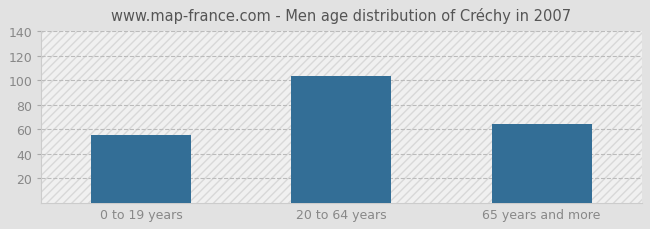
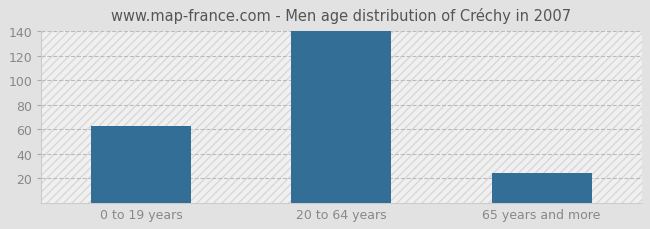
0 to 19 years: 55 -> 63
20 to 64 years: 104 -> 140
65 years and more: 64 -> 24
